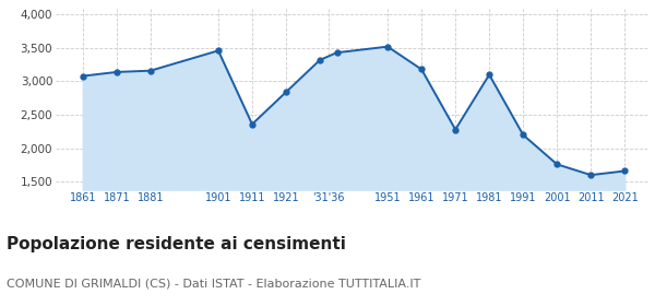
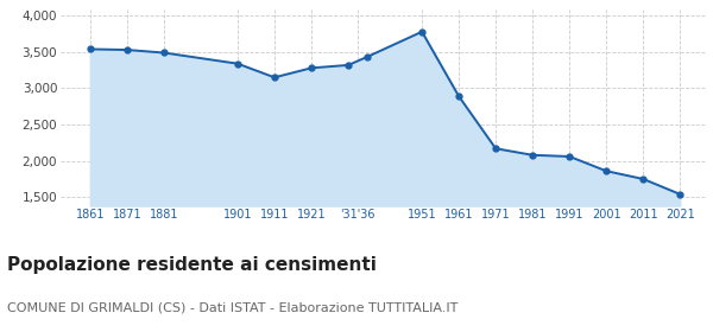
1861: 3,080 -> 3,540
1871: 3,140 -> 3,530
1881: 3,160 -> 3,490
1901: 3,460 -> 3,340
1911: 2,360 -> 3,150
1921: 2,840 -> 3,280
1951: 3,520 -> 3,780
1961: 3,180 -> 2,890
1971: 2,280 -> 2,170
1981: 3,100 -> 2,080
1991: 2,200 -> 2,060
2001: 1,760 -> 1,860
2011: 1,600 -> 1,750
2021: 1,660 -> 1,540
